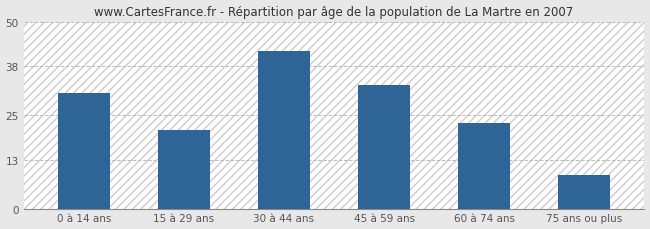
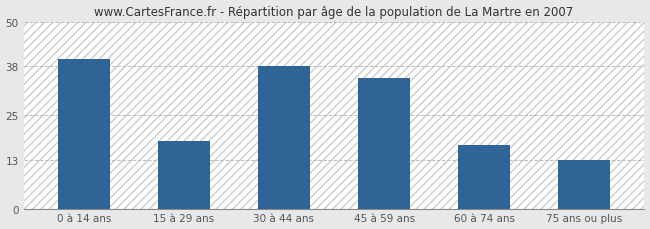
0 à 14 ans: 31 -> 40
15 à 29 ans: 21 -> 18
30 à 44 ans: 42 -> 38
45 à 59 ans: 33 -> 35
60 à 74 ans: 23 -> 17
75 ans ou plus: 9 -> 13
